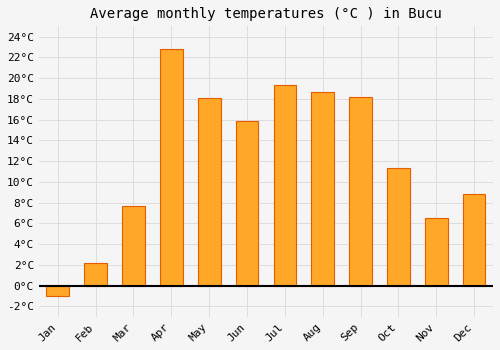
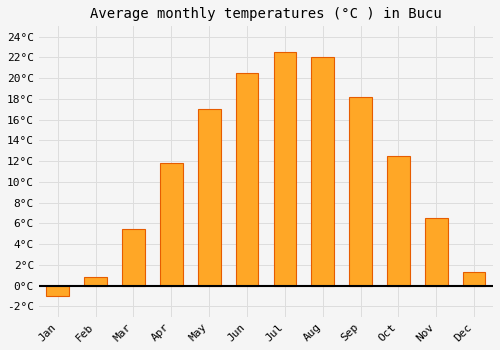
Feb: 2.2°C -> 0.8°C
Mar: 7.7°C -> 5.5°C
Apr: 22.8°C -> 11.8°C
May: 18.1°C -> 17.0°C
Jun: 15.9°C -> 20.5°C
Jul: 19.3°C -> 22.5°C
Aug: 18.7°C -> 22.0°C
Oct: 11.3°C -> 12.5°C
Dec: 8.8°C -> 1.3°C
